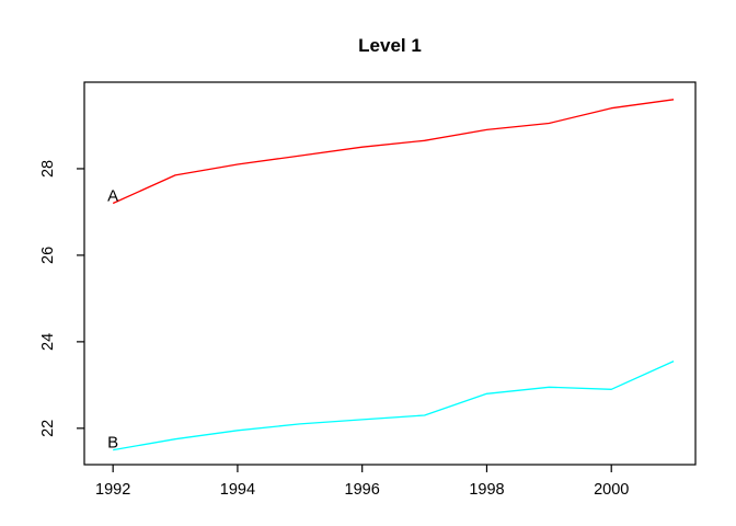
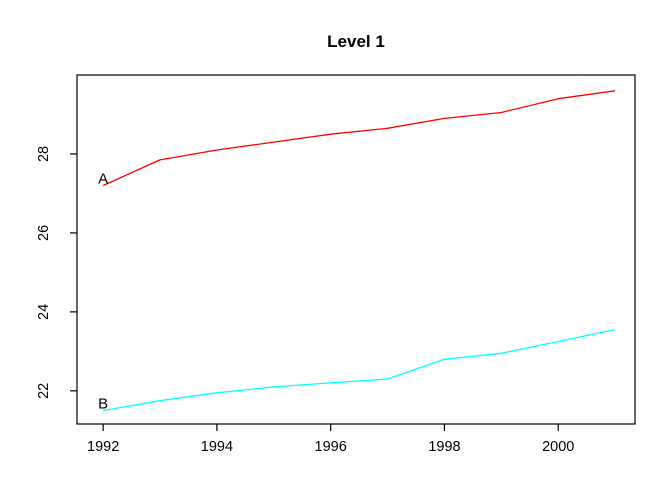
B/2000: 22.9 -> 23.2
